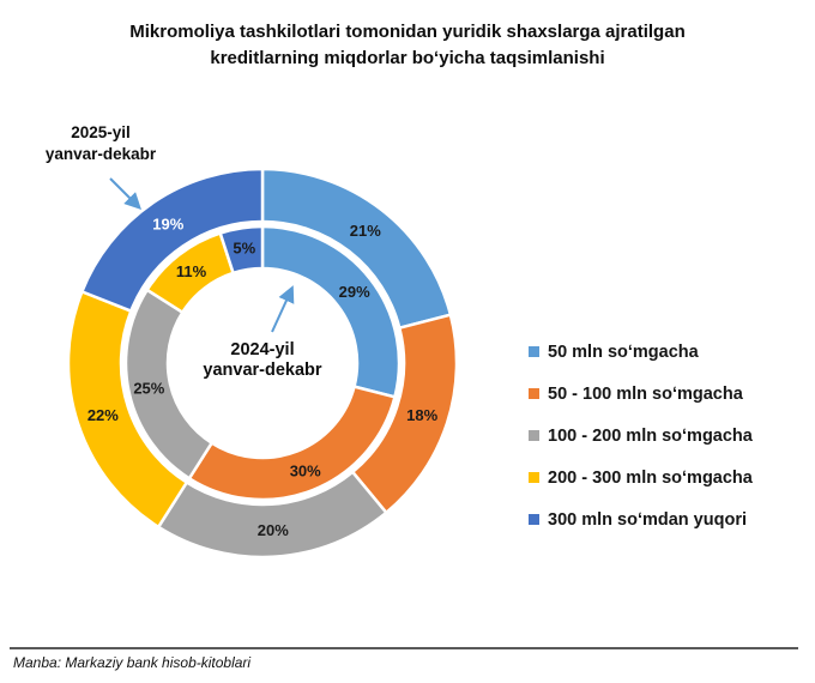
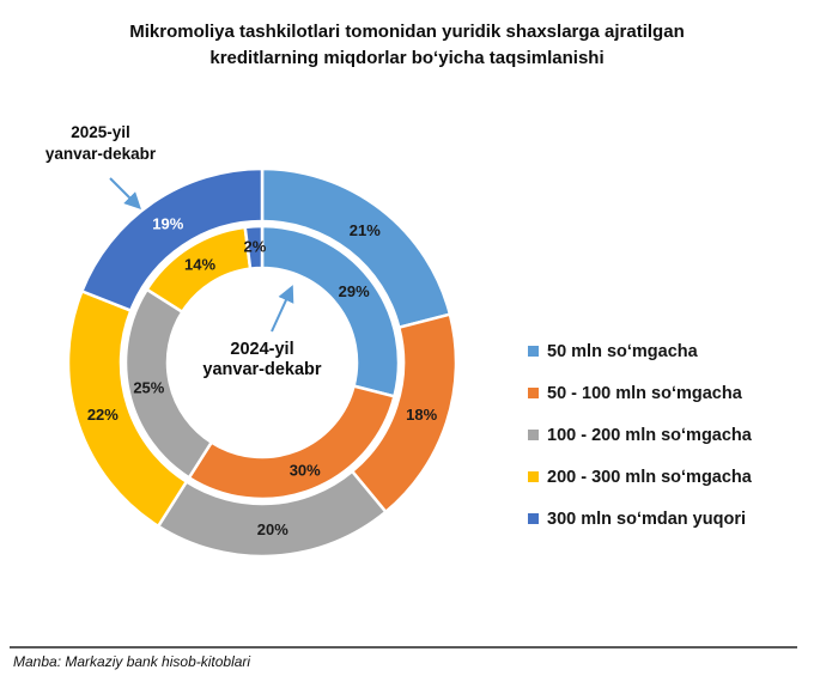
2024-yil yanvar-dekabr/200 - 300 mln soʻmgacha: 11% -> 14%
2024-yil yanvar-dekabr/300 mln soʻmdan yuqori: 5% -> 2%
